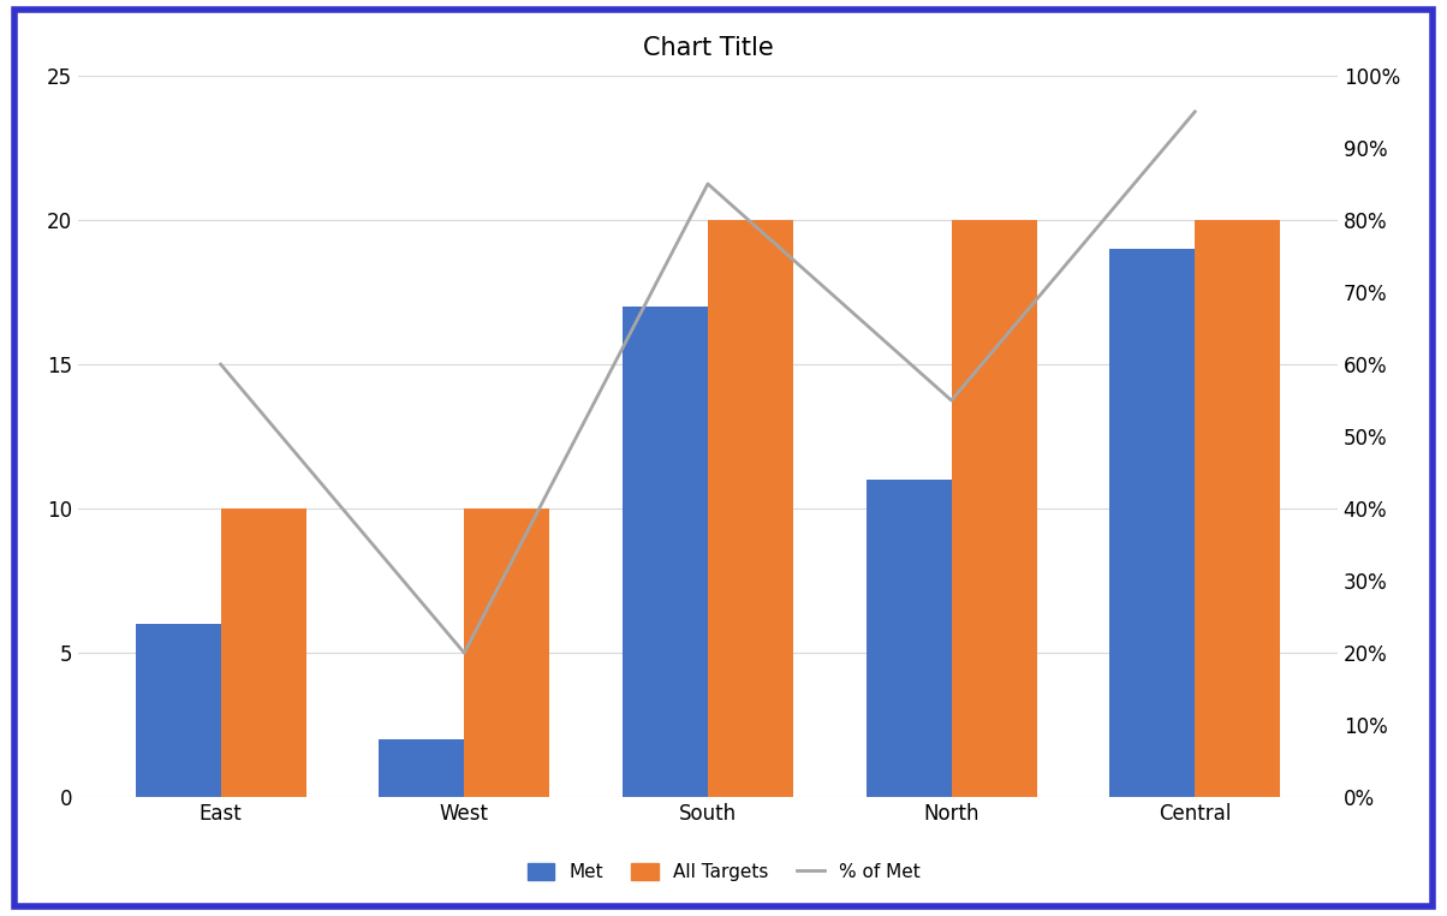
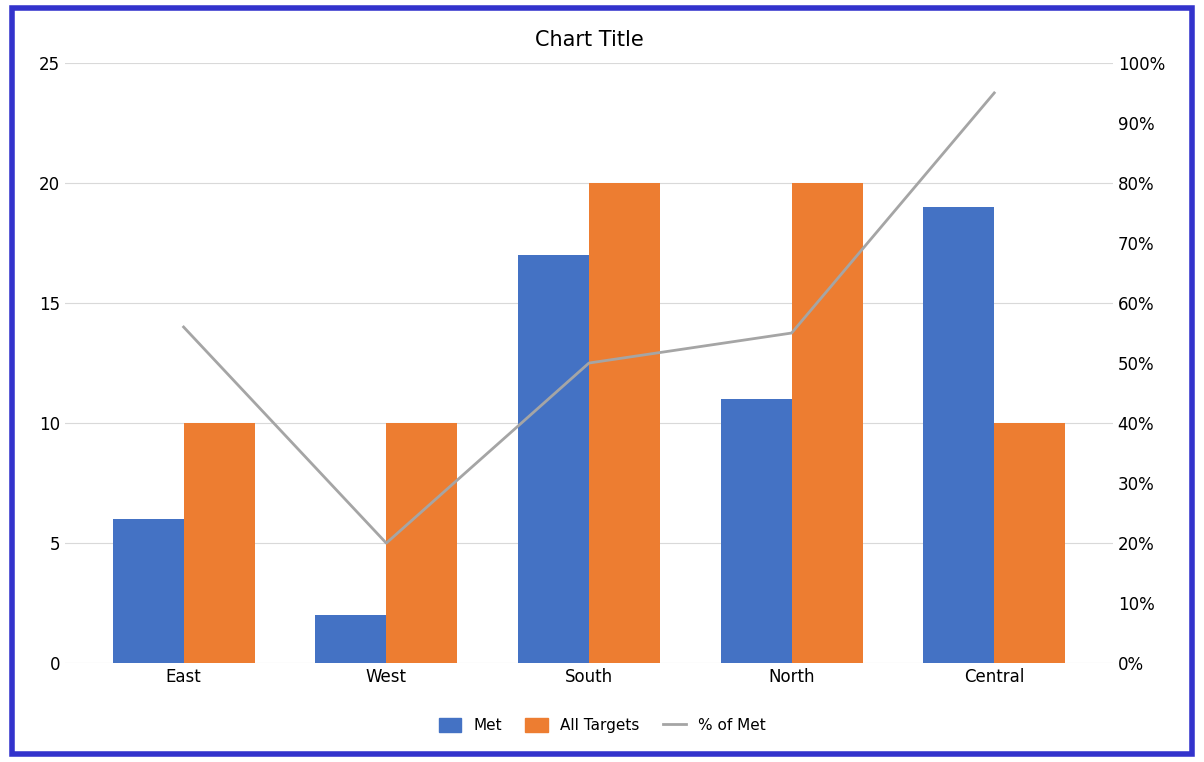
% of Met/East: 60% -> 56%
% of Met/South: 85% -> 50%
All Targets/Central: 20 -> 10
